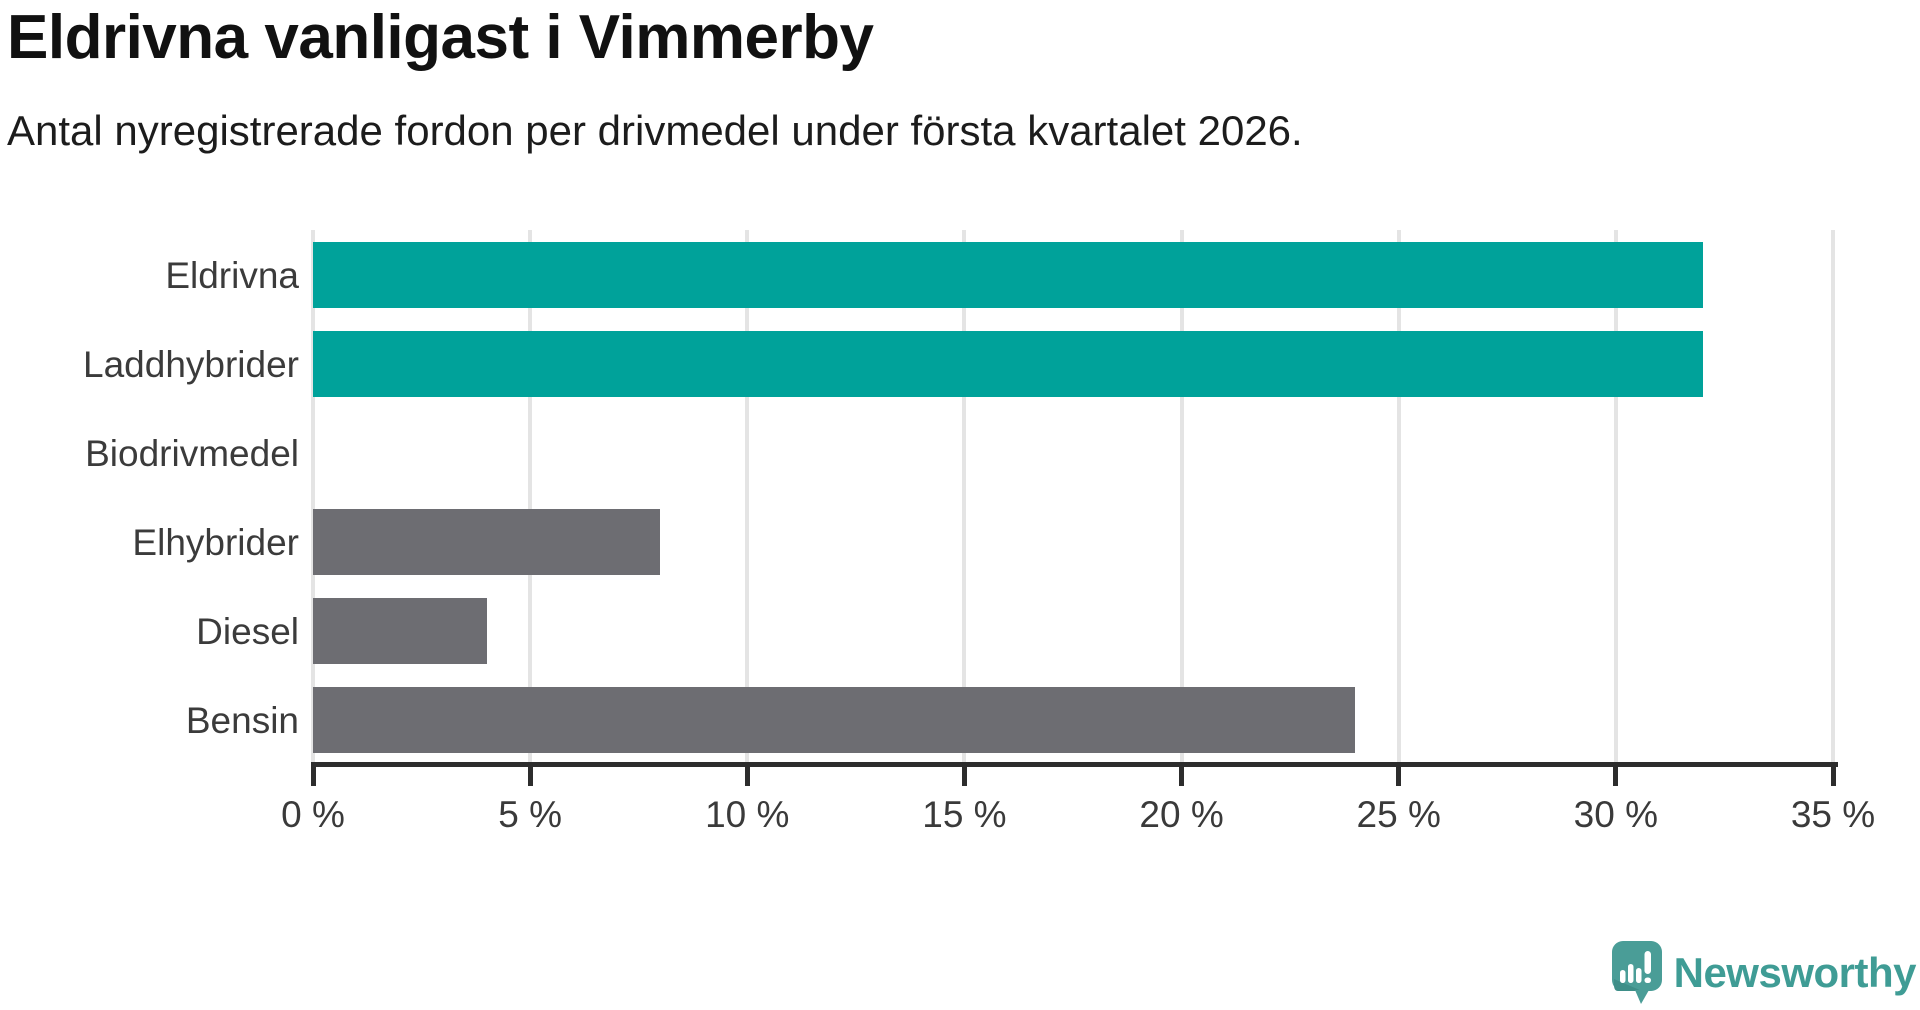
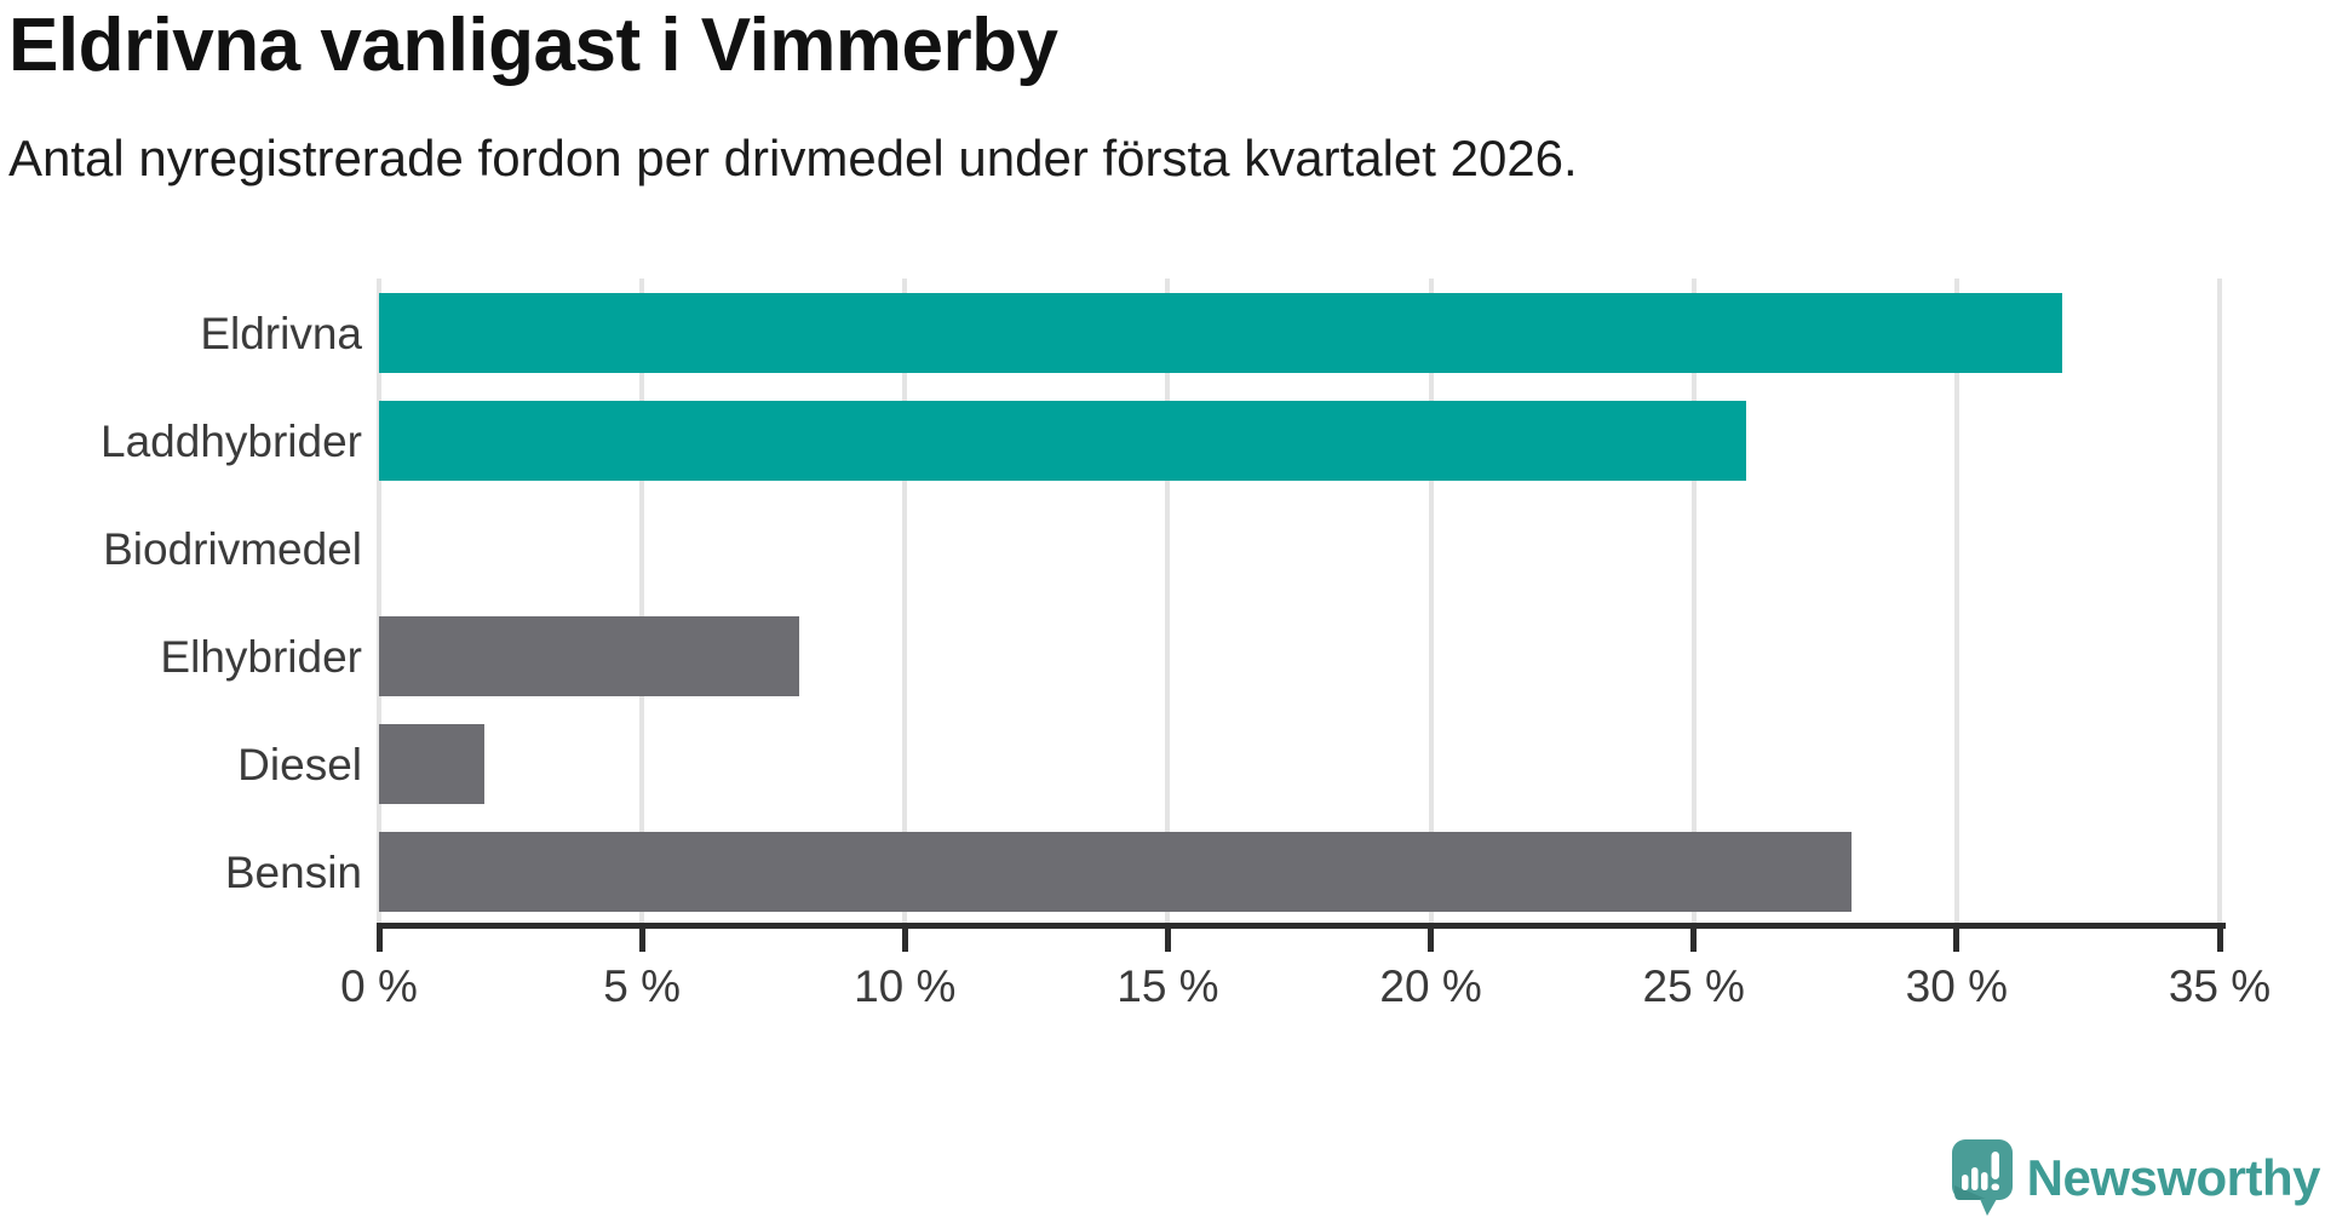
Laddhybrider: 32% -> 26%
Diesel: 4% -> 2%
Bensin: 24% -> 28%
